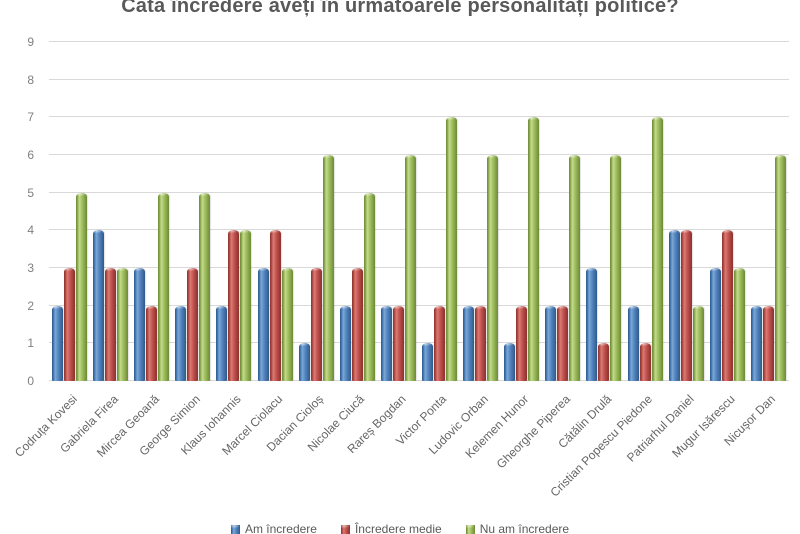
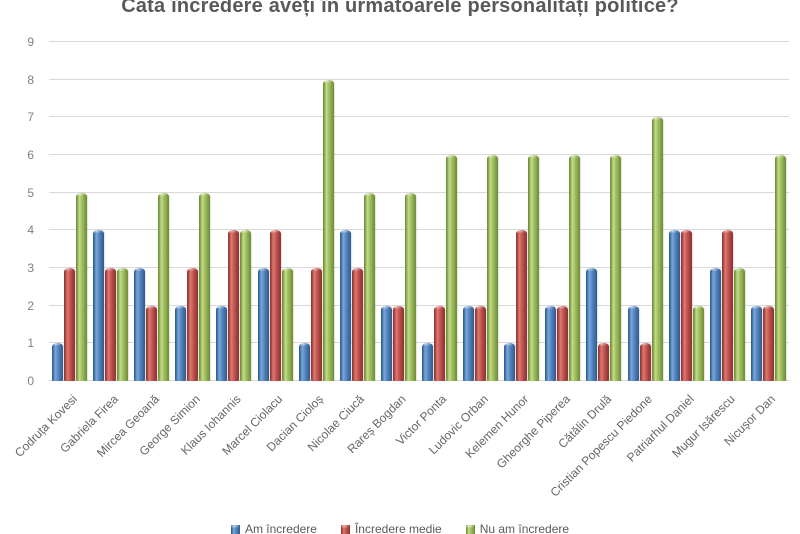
Am încredere/Codruța Kovesi: 2 -> 1
Nu am încredere/Dacian Cioloș: 6 -> 8
Am încredere/Nicolae Ciucă: 2 -> 4
Nu am încredere/Rareș Bogdan: 6 -> 5
Nu am încredere/Victor Ponta: 7 -> 6
Încredere medie/Kelemen Hunor: 2 -> 4
Nu am încredere/Kelemen Hunor: 7 -> 6
